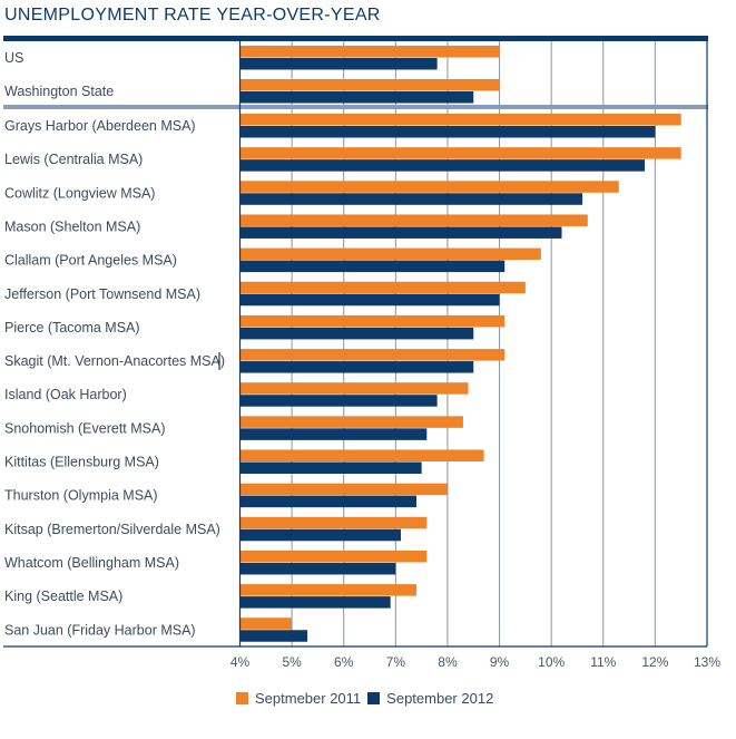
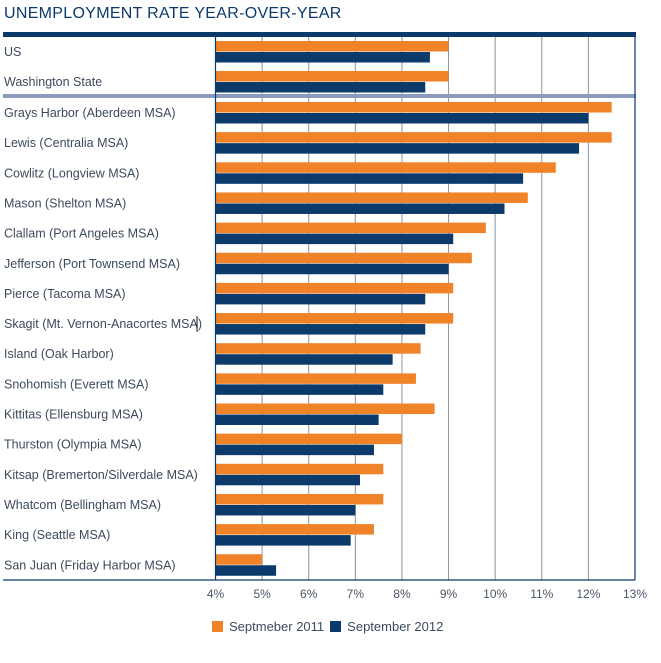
September 2012/US: 7.8% -> 8.6%
